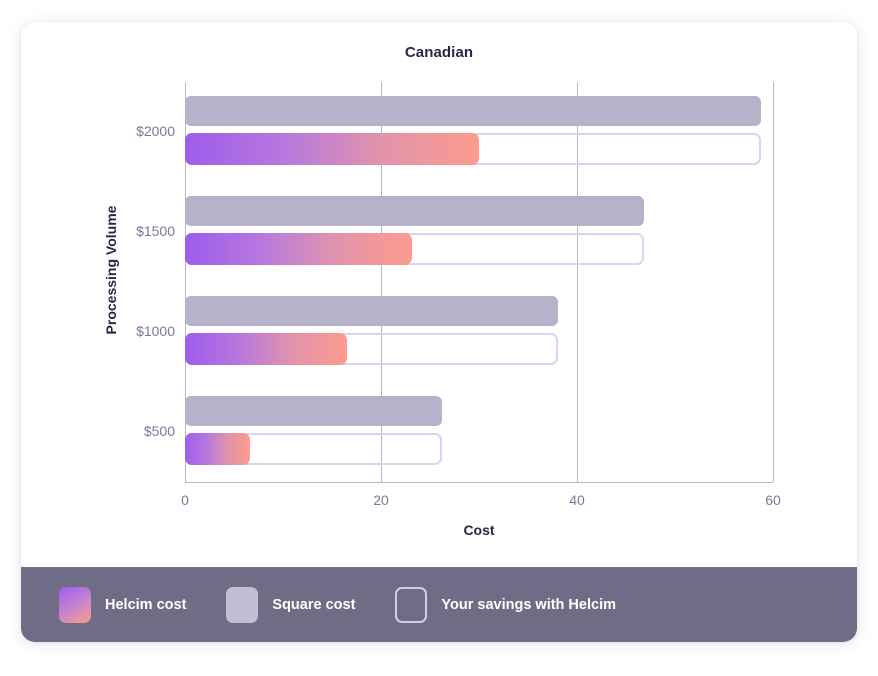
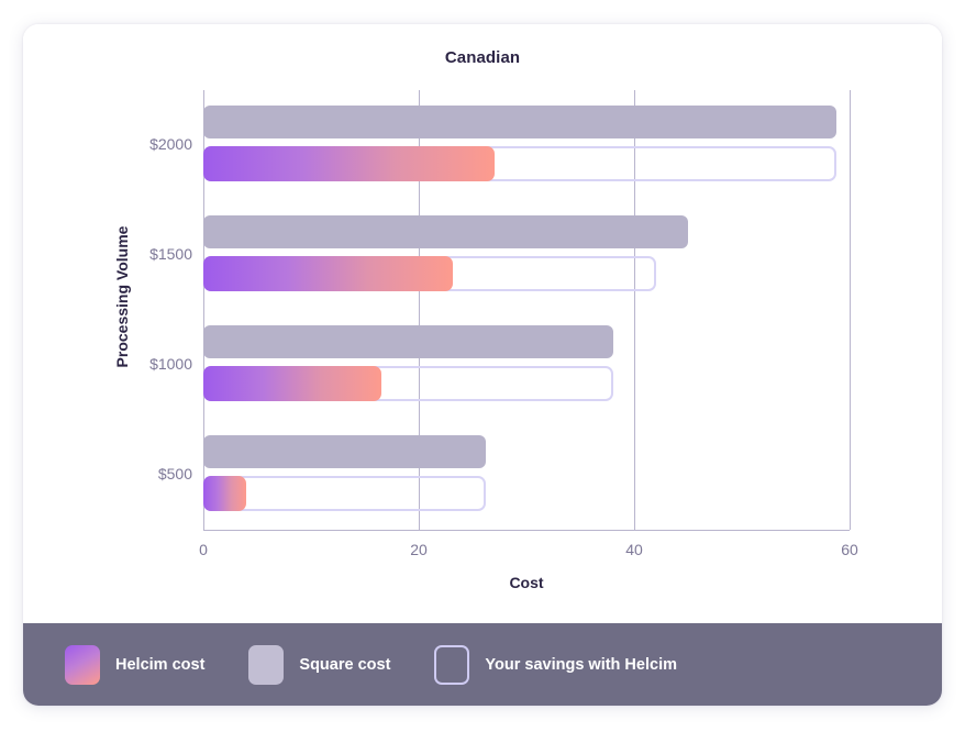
Helcim cost/$2000: 30 -> 27
Square cost/$1500: 47 -> 45
Your savings with Helcim/$1500: 47 -> 42
Helcim cost/$500: 7 -> 4
